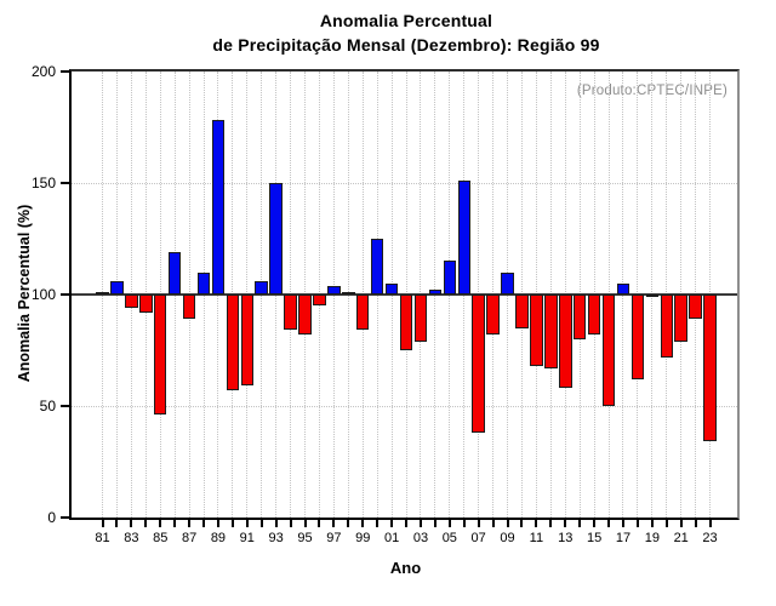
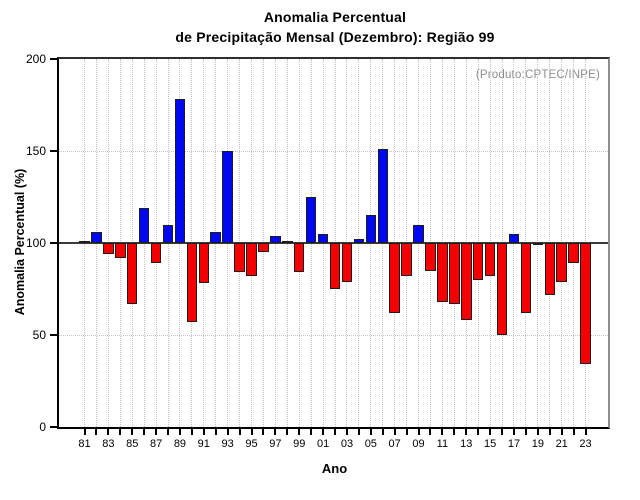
85: 46 -> 67
91: 59 -> 78
07: 38 -> 62
